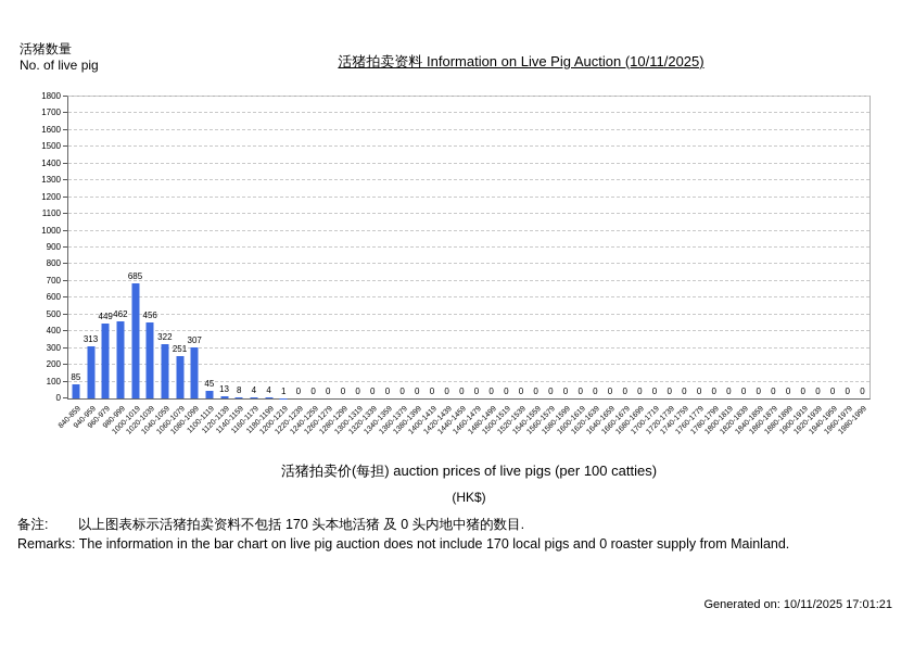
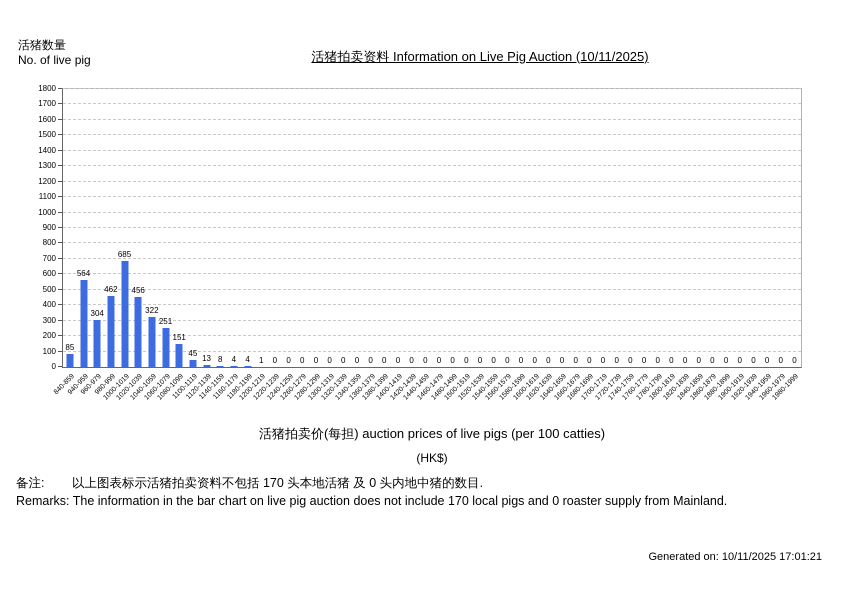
940-959: 313 -> 564
960-979: 449 -> 304
1080-1099: 307 -> 151
